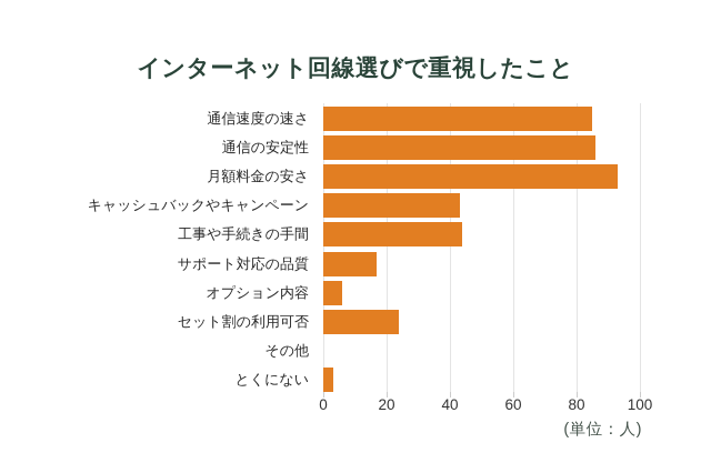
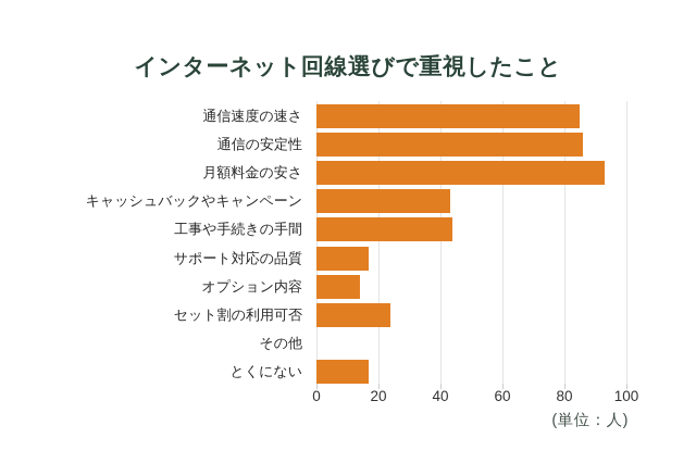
オプション内容: 6 -> 14
とくにない: 3 -> 17
